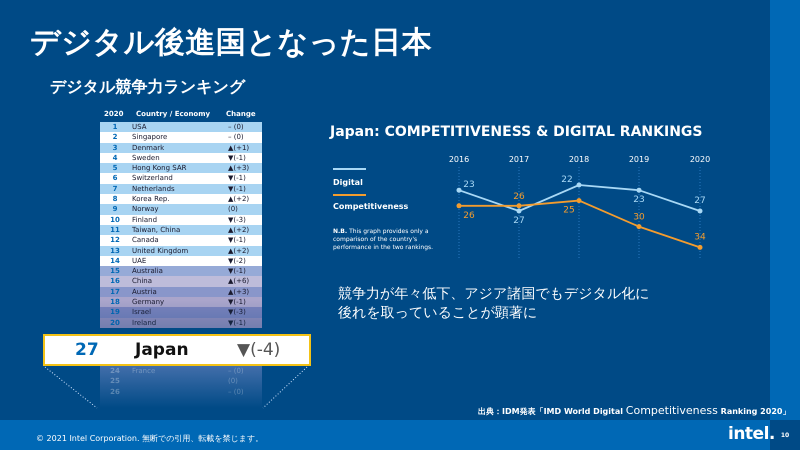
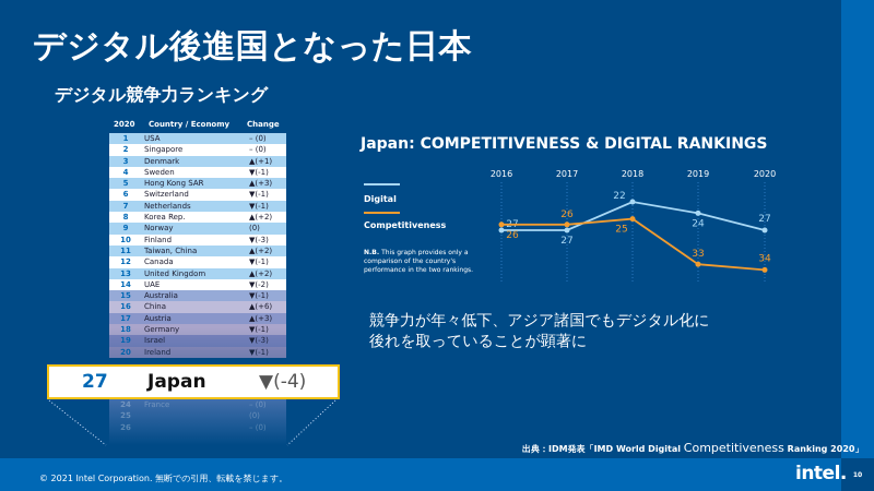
Digital/2016: 23 -> 27
Digital/2019: 23 -> 24
Competitiveness/2019: 30 -> 33
